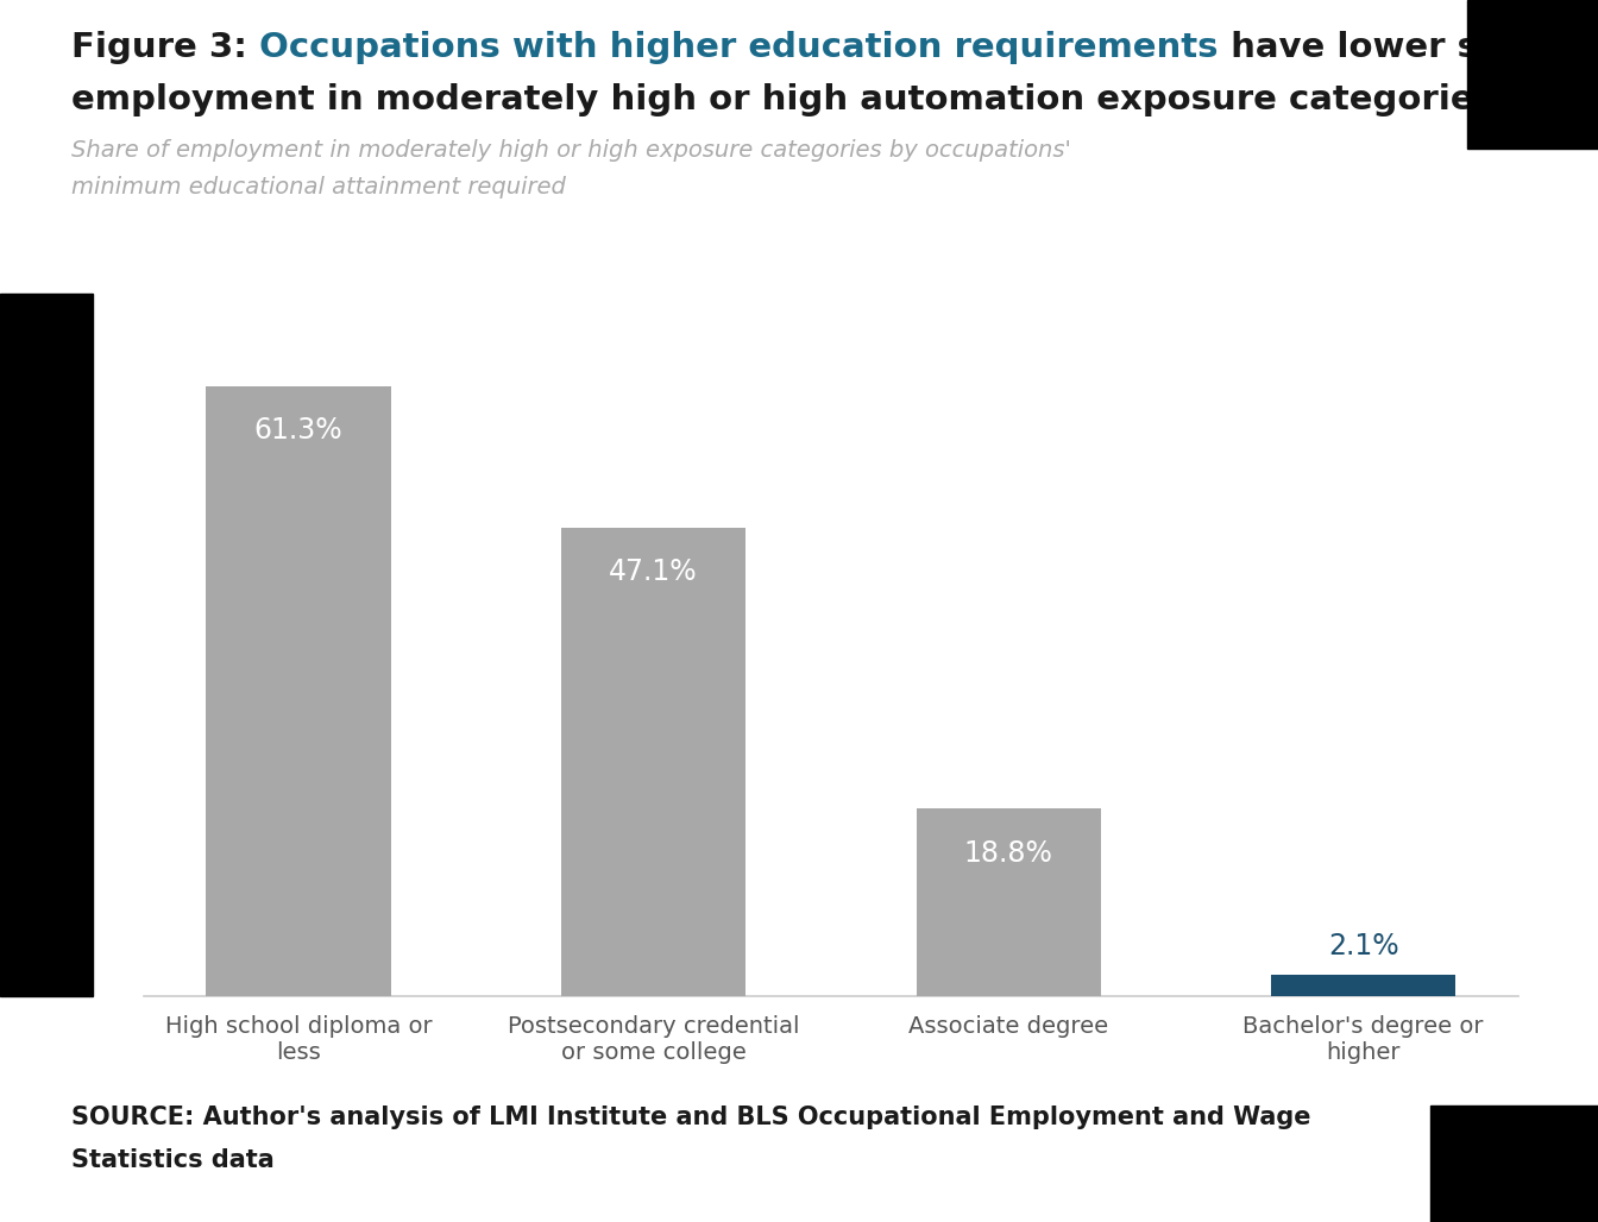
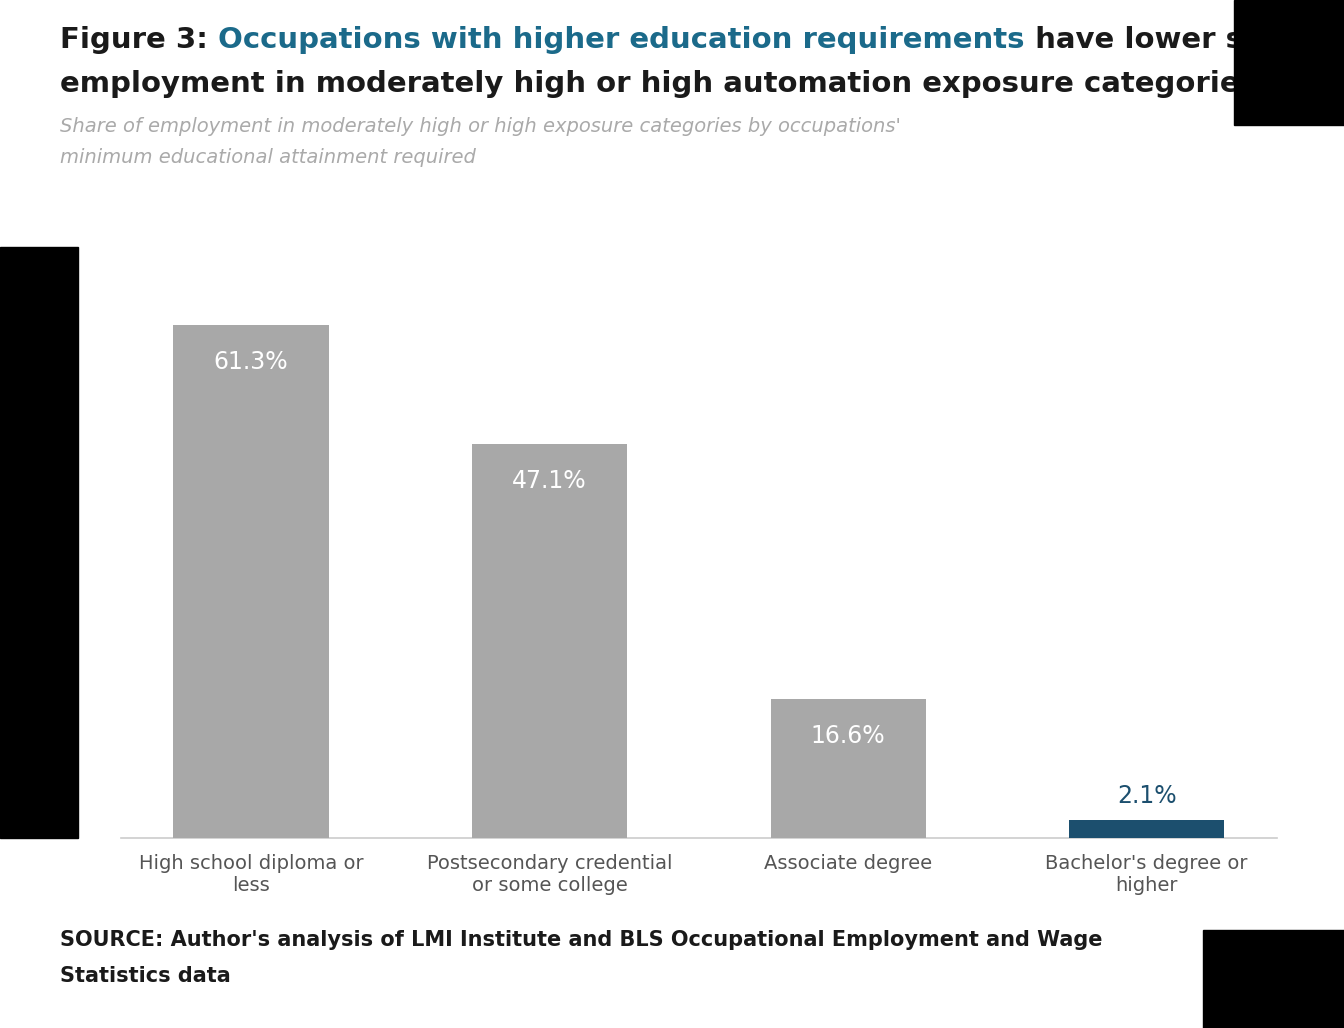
Associate degree: 18.8% -> 16.6%
